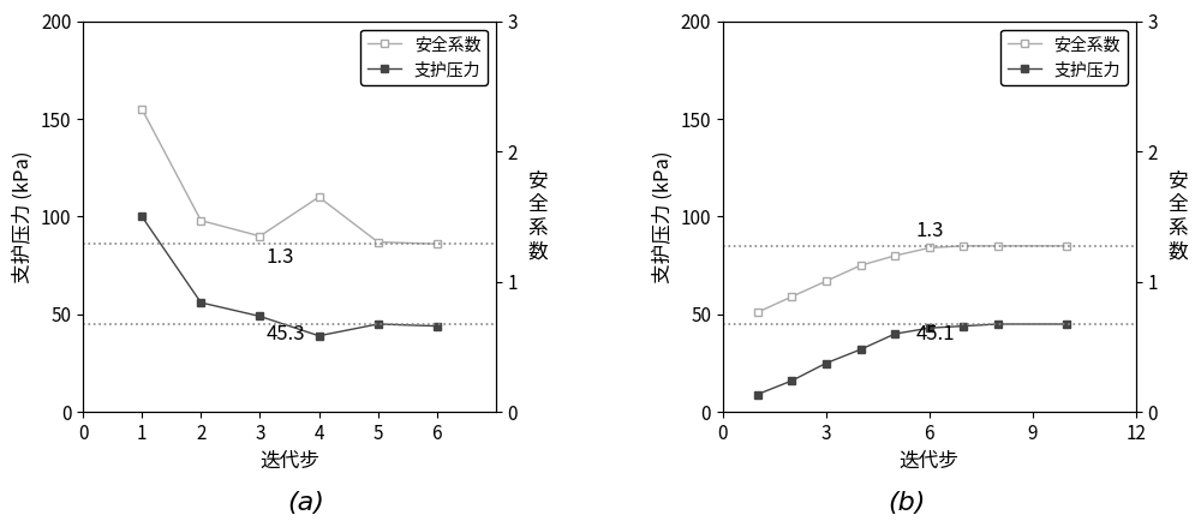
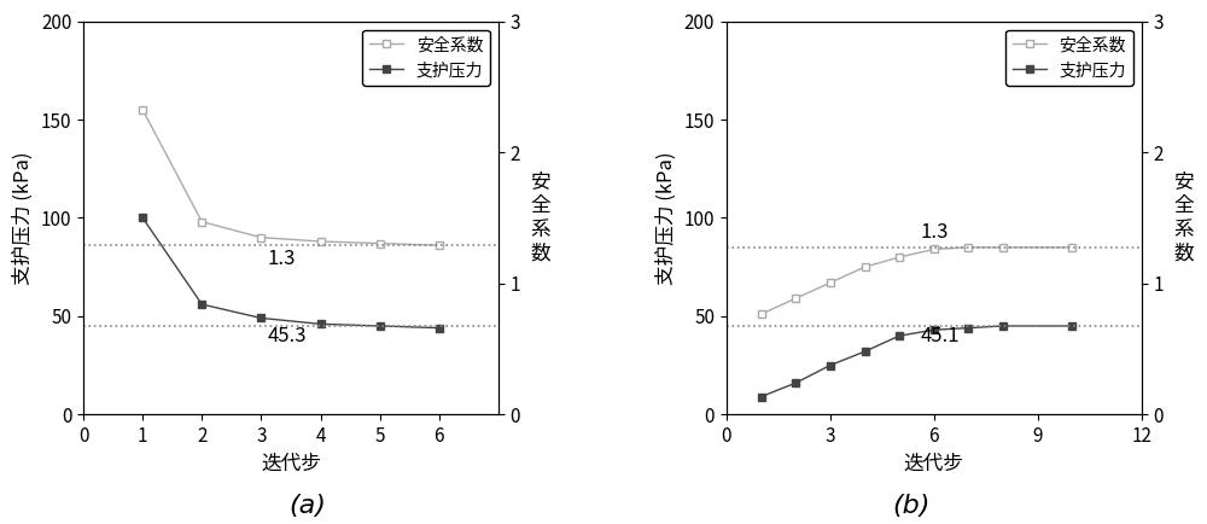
安全系数/4: 110 -> 88
支护压力/4: 39 -> 46
